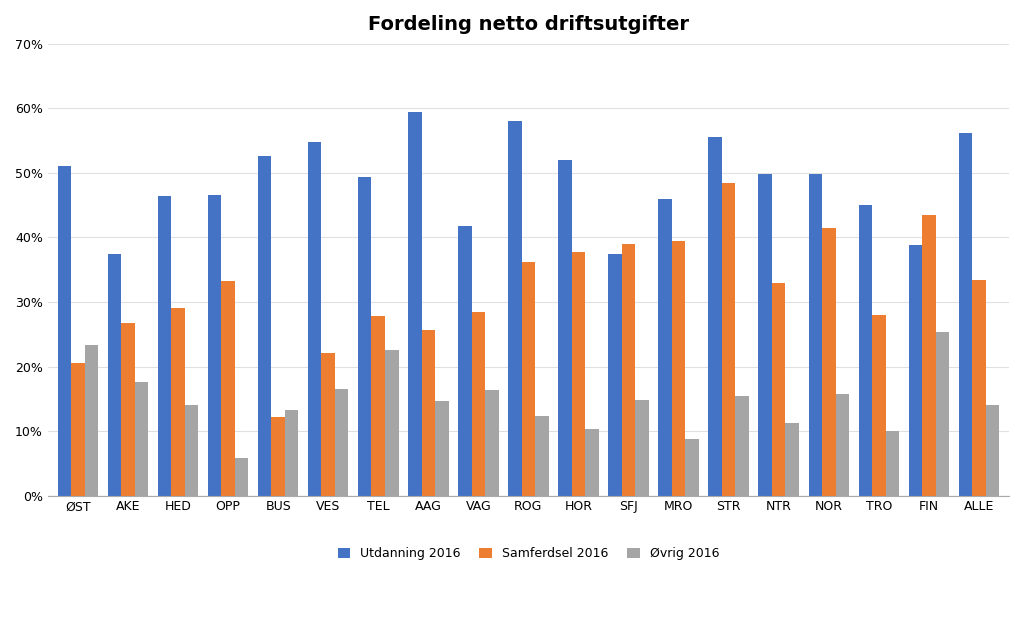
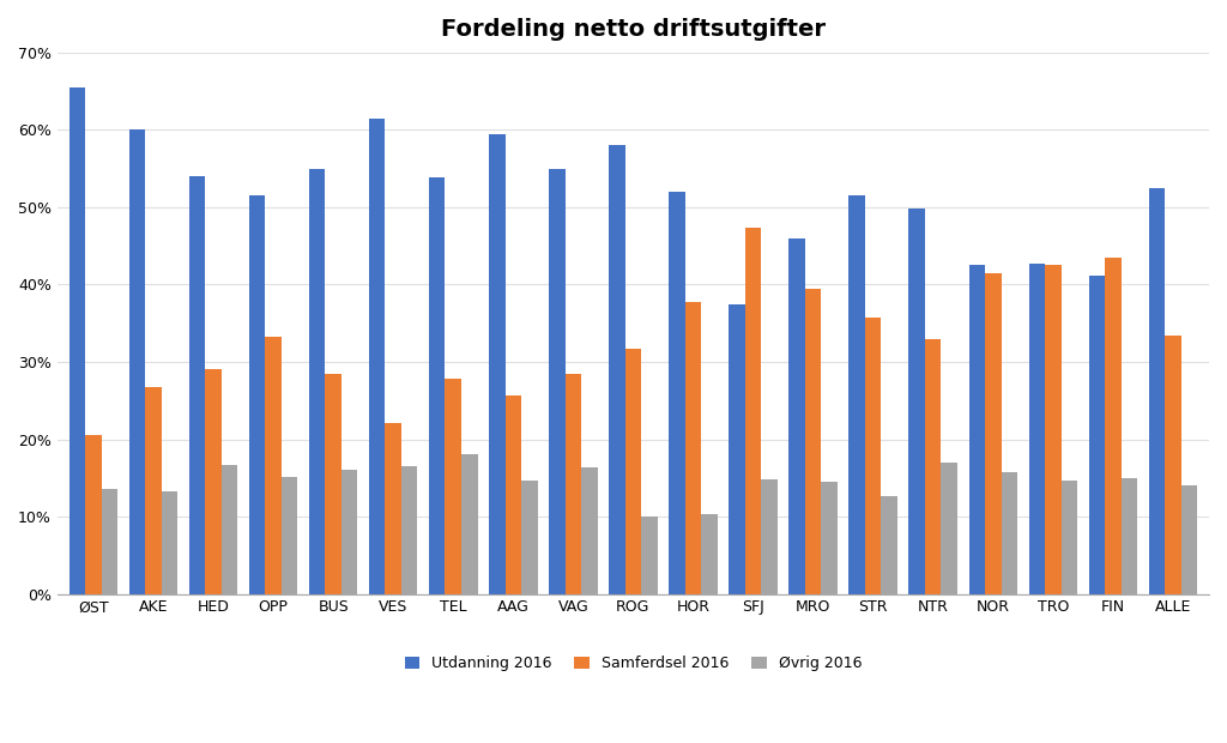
Utdanning 2016/ØST: 51.0% -> 65.5%
Øvrig 2016/ØST: 23.4% -> 13.6%
Utdanning 2016/AKE: 37.4% -> 60.0%
Øvrig 2016/AKE: 17.6% -> 13.3%
Utdanning 2016/HED: 46.4% -> 54.0%
Øvrig 2016/HED: 14.0% -> 16.6%
Utdanning 2016/OPP: 46.6% -> 51.5%
Øvrig 2016/OPP: 5.8% -> 15.2%
Utdanning 2016/BUS: 52.6% -> 55.0%
Samferdsel 2016/BUS: 12.2% -> 28.5%
Øvrig 2016/BUS: 13.2% -> 16.0%
Utdanning 2016/VES: 54.8% -> 61.5%
Utdanning 2016/TEL: 49.4% -> 53.8%
Øvrig 2016/TEL: 22.6% -> 18.0%
Utdanning 2016/VAG: 41.8% -> 55.0%
Samferdsel 2016/ROG: 36.2% -> 31.7%
Øvrig 2016/ROG: 12.4% -> 10.0%
Samferdsel 2016/SFJ: 39.0% -> 47.3%
Øvrig 2016/MRO: 8.8% -> 14.5%
Utdanning 2016/STR: 55.6% -> 51.5%
Samferdsel 2016/STR: 48.4% -> 35.7%
Øvrig 2016/STR: 15.4% -> 12.7%
Øvrig 2016/NTR: 11.2% -> 17.0%
Utdanning 2016/NOR: 49.8% -> 42.5%
Utdanning 2016/TRO: 45.0% -> 42.7%
Samferdsel 2016/TRO: 28.0% -> 42.5%
Øvrig 2016/TRO: 10.0% -> 14.6%
Utdanning 2016/FIN: 38.8% -> 41.2%
Øvrig 2016/FIN: 25.4% -> 15.0%
Utdanning 2016/ALLE: 56.2% -> 52.5%
